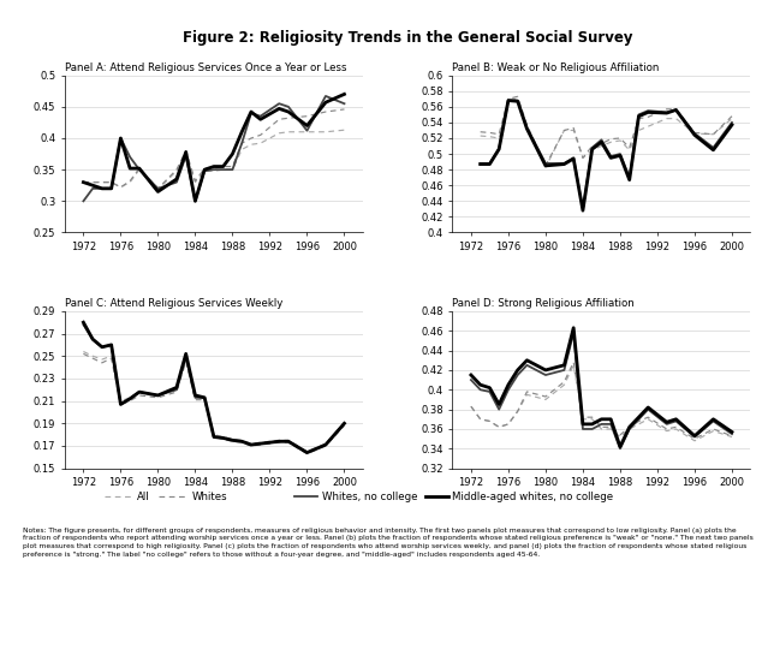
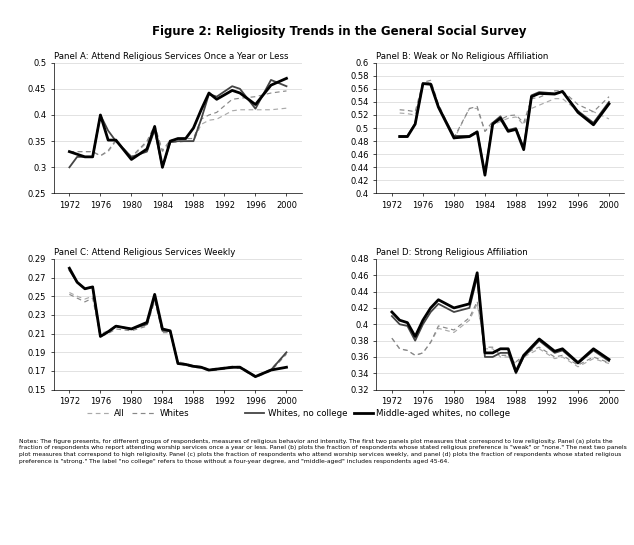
Panel B: Weak or No Religious Affiliation/Whites/1996: 0.527 -> 0.536
Panel B: Weak or No Religious Affiliation/All/2000: 0.545 -> 0.514
Panel C: Attend Religious Services Weekly/Middle-aged whites, no college/2000: 0.190 -> 0.174
